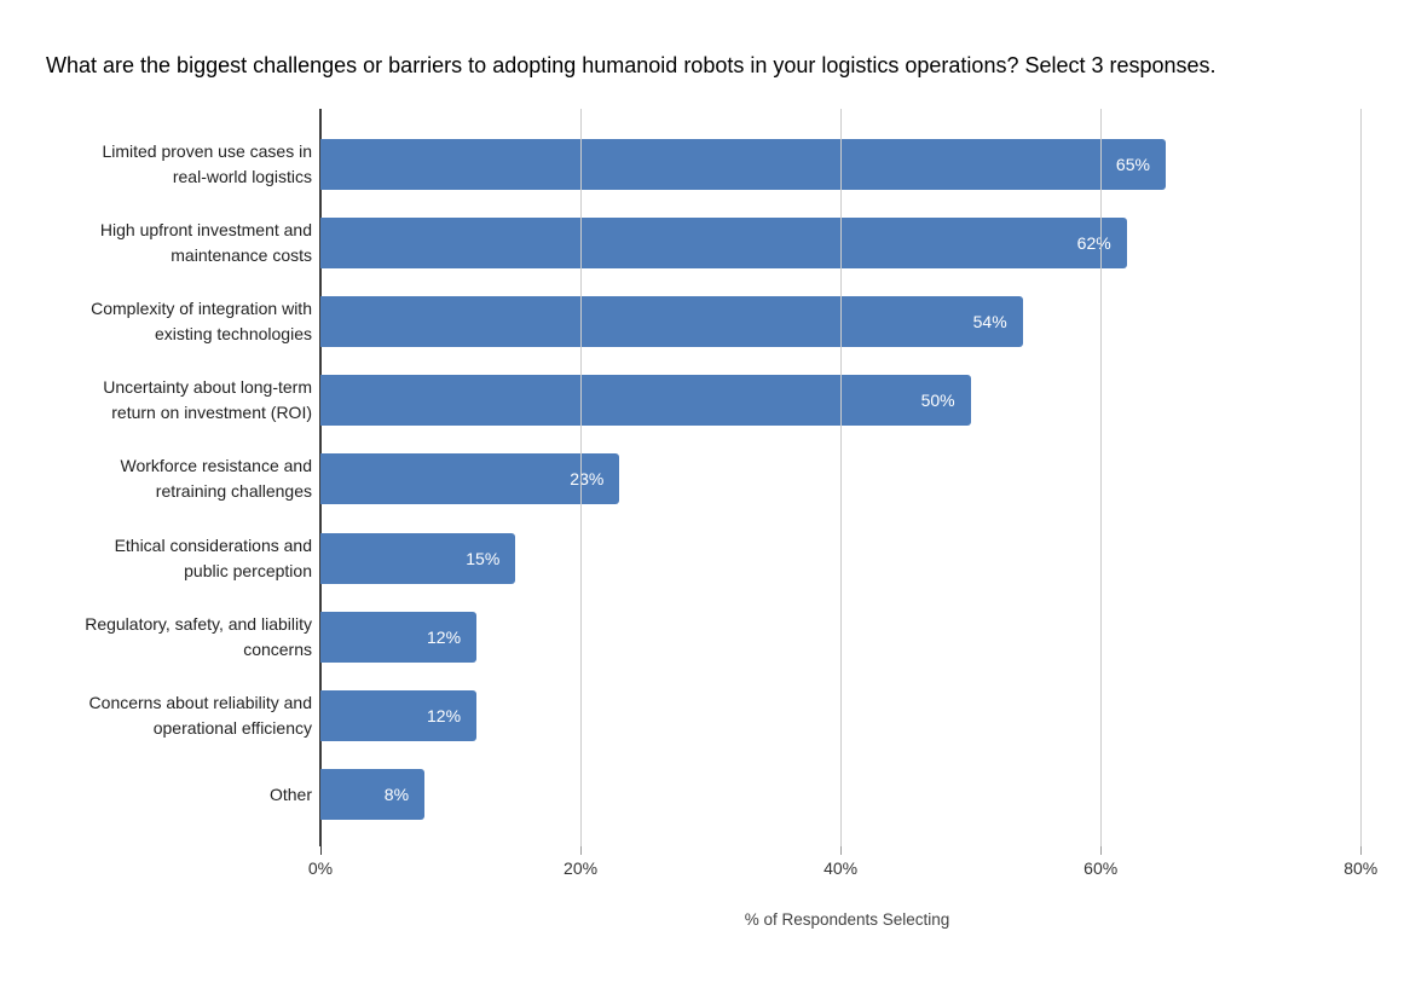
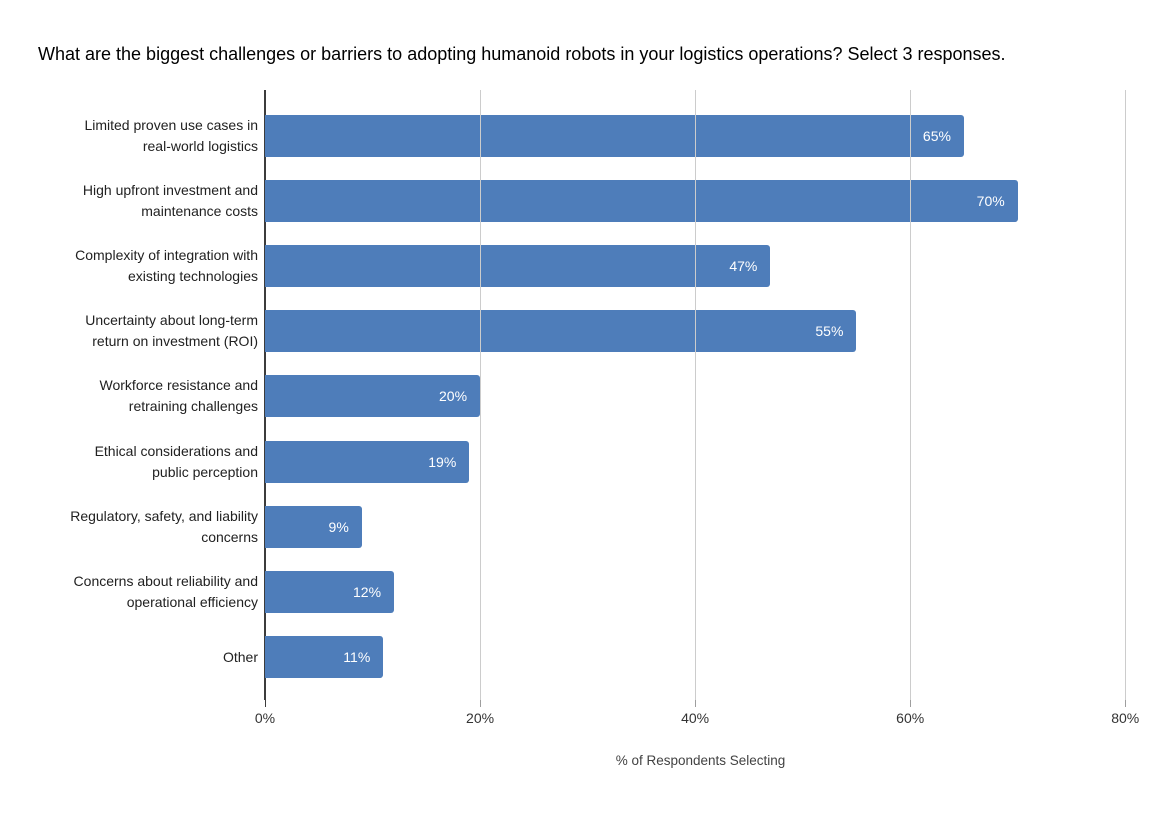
High upfront investment and maintenance costs: 62% -> 70%
Complexity of integration with existing technologies: 54% -> 47%
Uncertainty about long-term return on investment (ROI): 50% -> 55%
Workforce resistance and retraining challenges: 23% -> 20%
Ethical considerations and public perception: 15% -> 19%
Regulatory, safety, and liability concerns: 12% -> 9%
Other: 8% -> 11%
